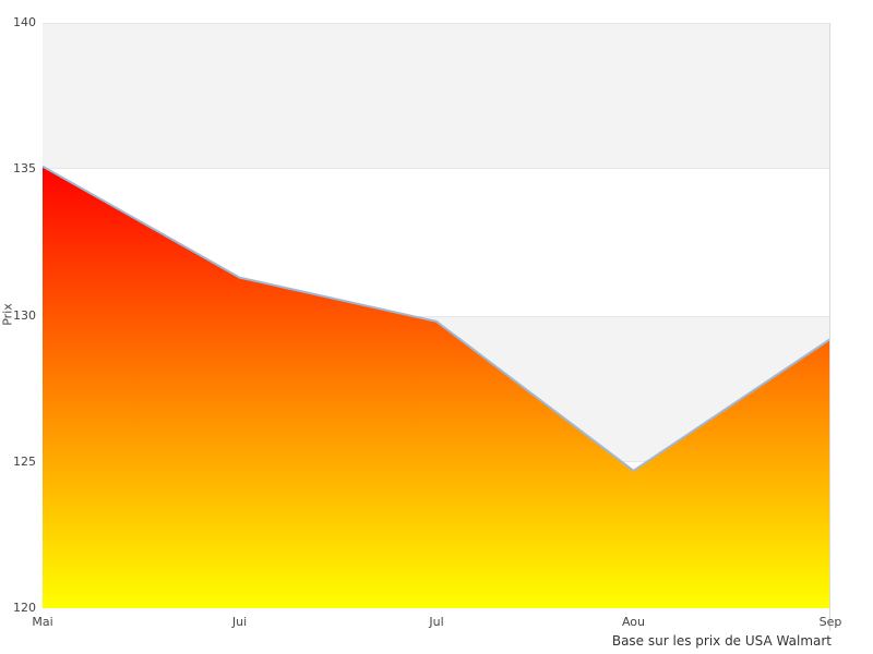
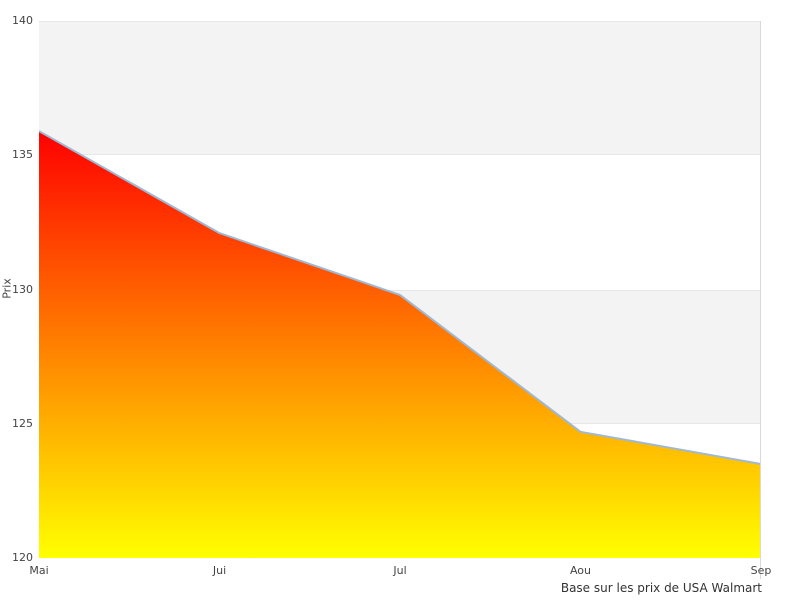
Mai: 135.1 -> 135.9
Jui: 131.3 -> 132.1
Sep: 129.2 -> 123.5
